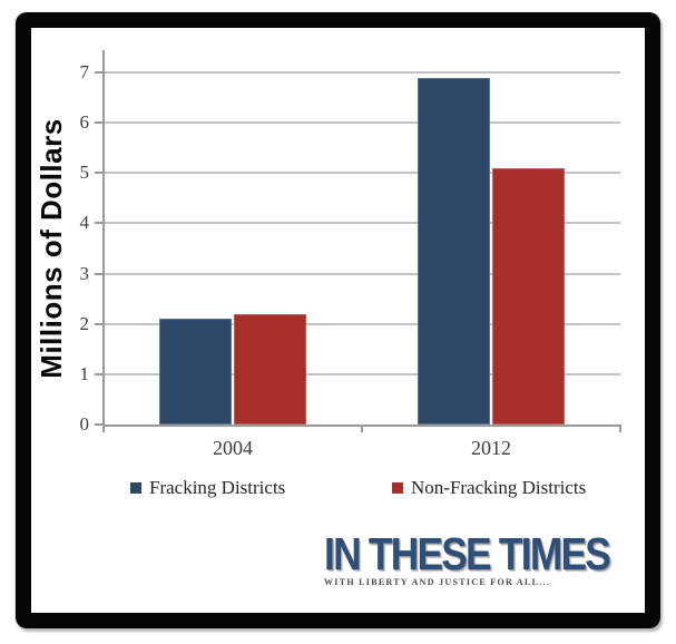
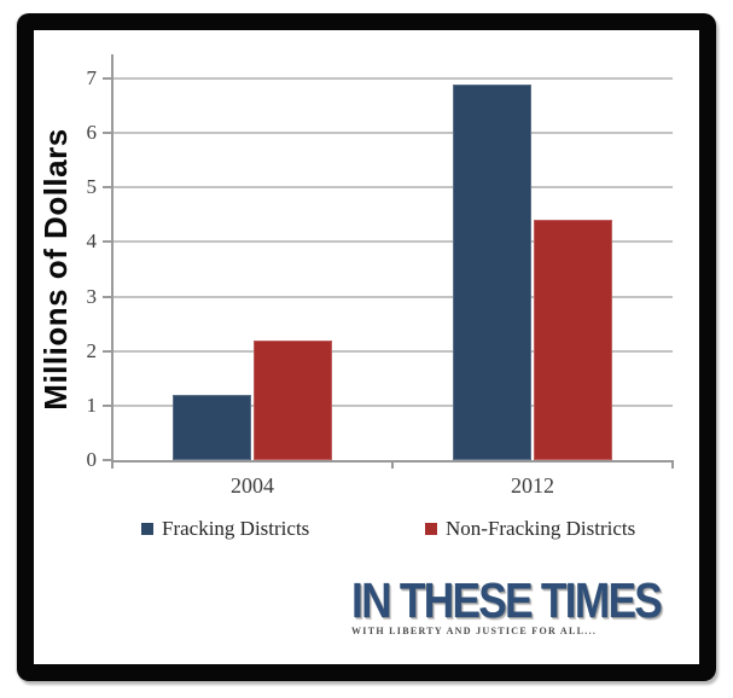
Fracking Districts/2004: 2.1 -> 1.2
Non-Fracking Districts/2012: 5.1 -> 4.4
